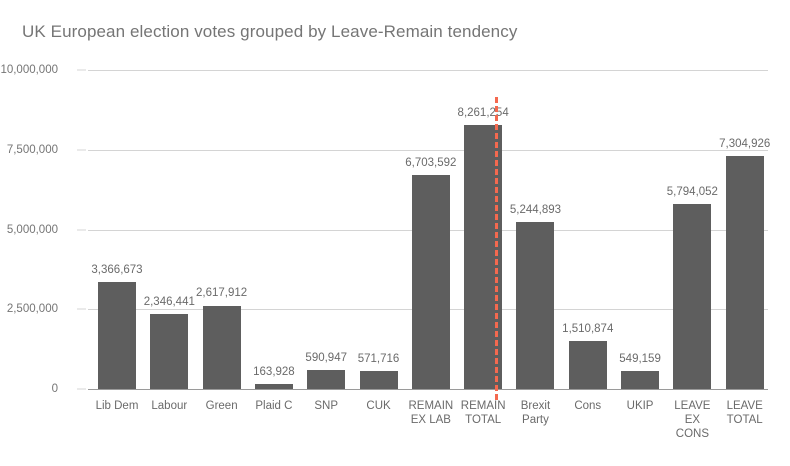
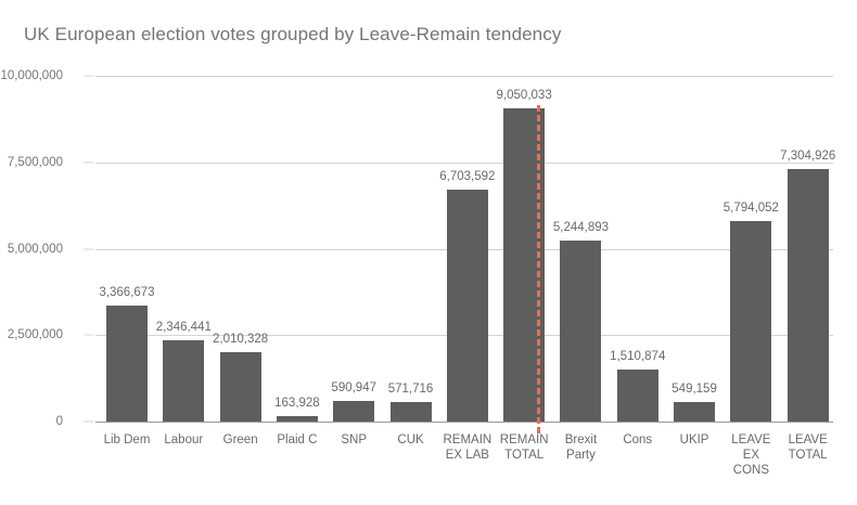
Green: 2,617,912 -> 2,010,328
REMAIN TOTAL: 8,261,254 -> 9,050,033
